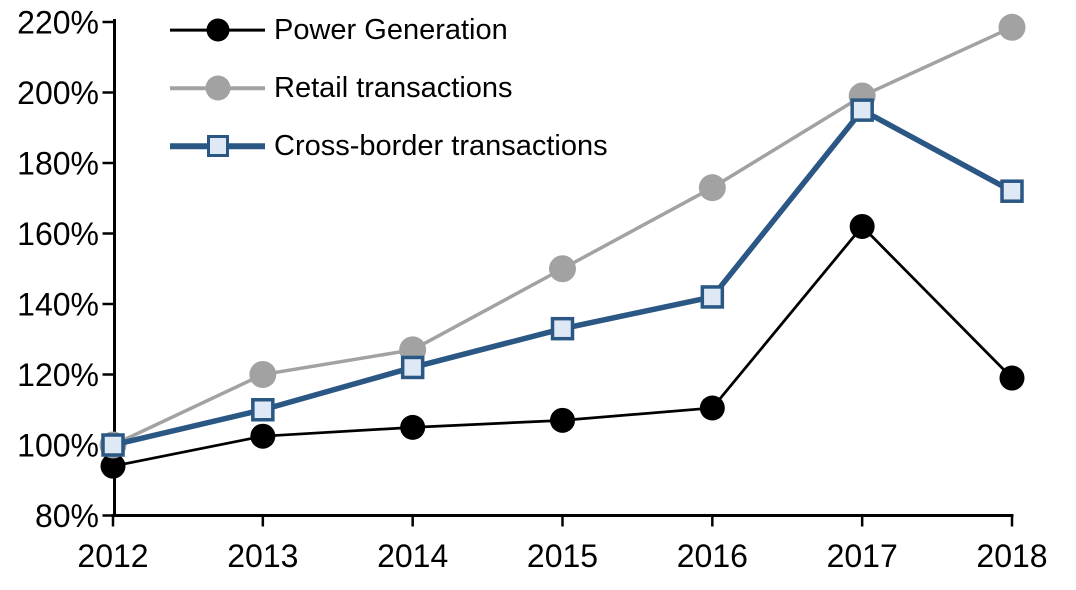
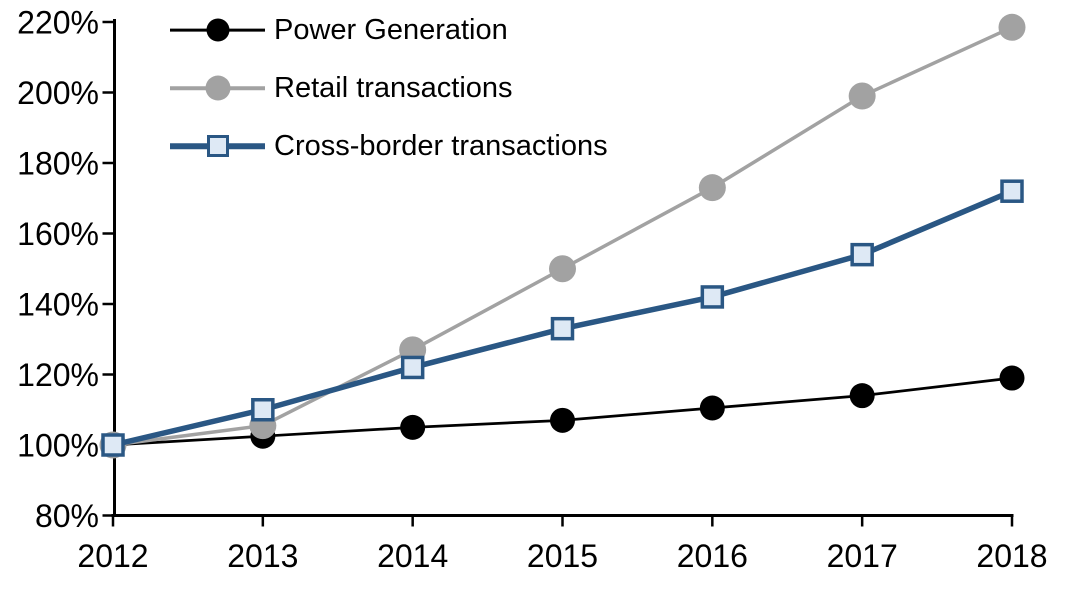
Power Generation/2012: 94% -> 100%
Retail transactions/2013: 120% -> 106%
Power Generation/2017: 162% -> 114%
Cross-border transactions/2017: 195% -> 154%
